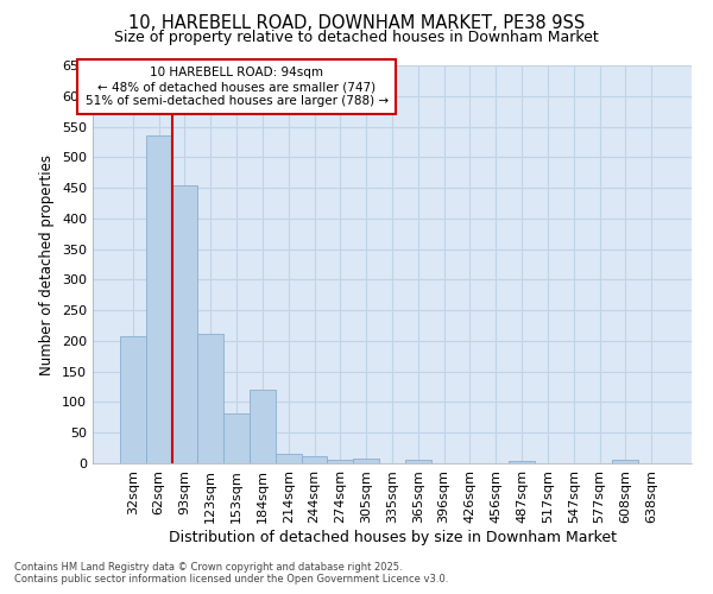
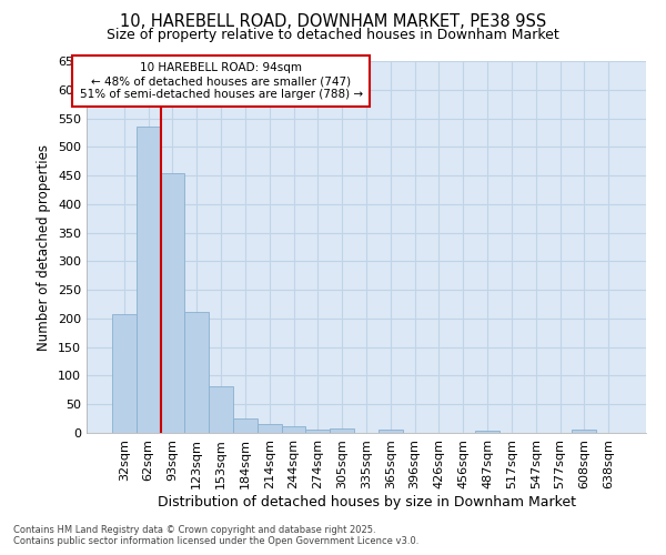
184sqm: 120 -> 26
